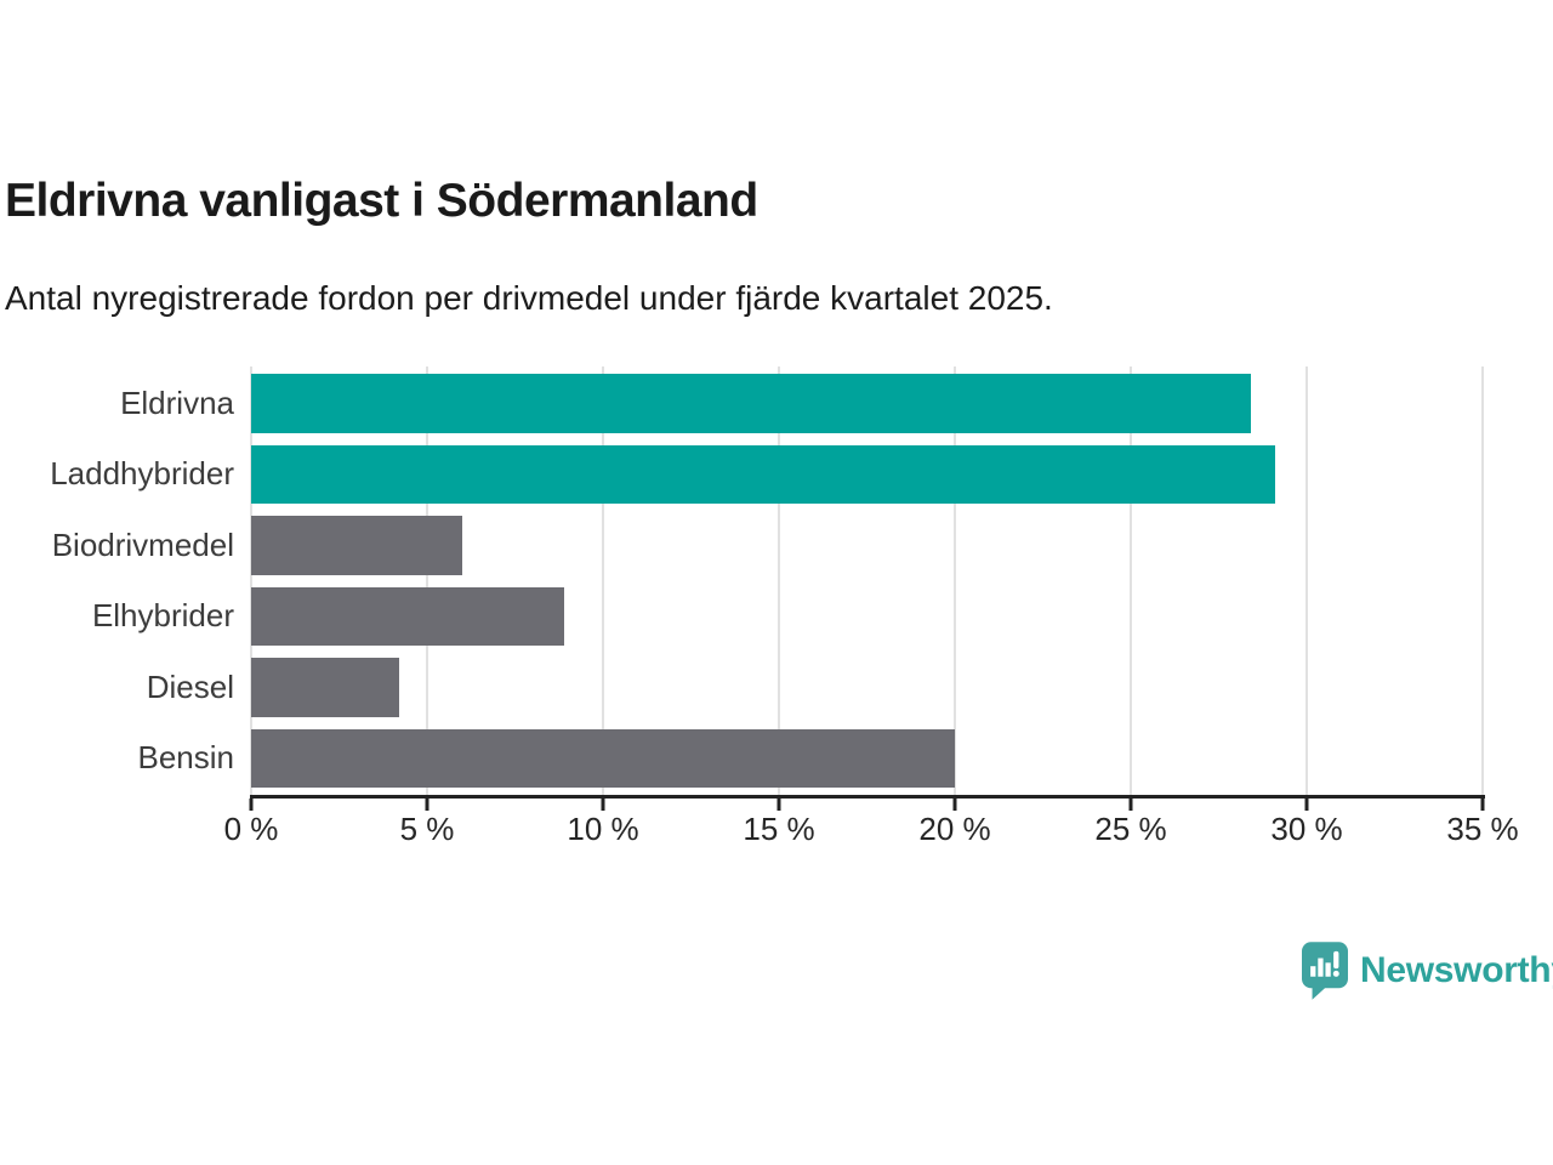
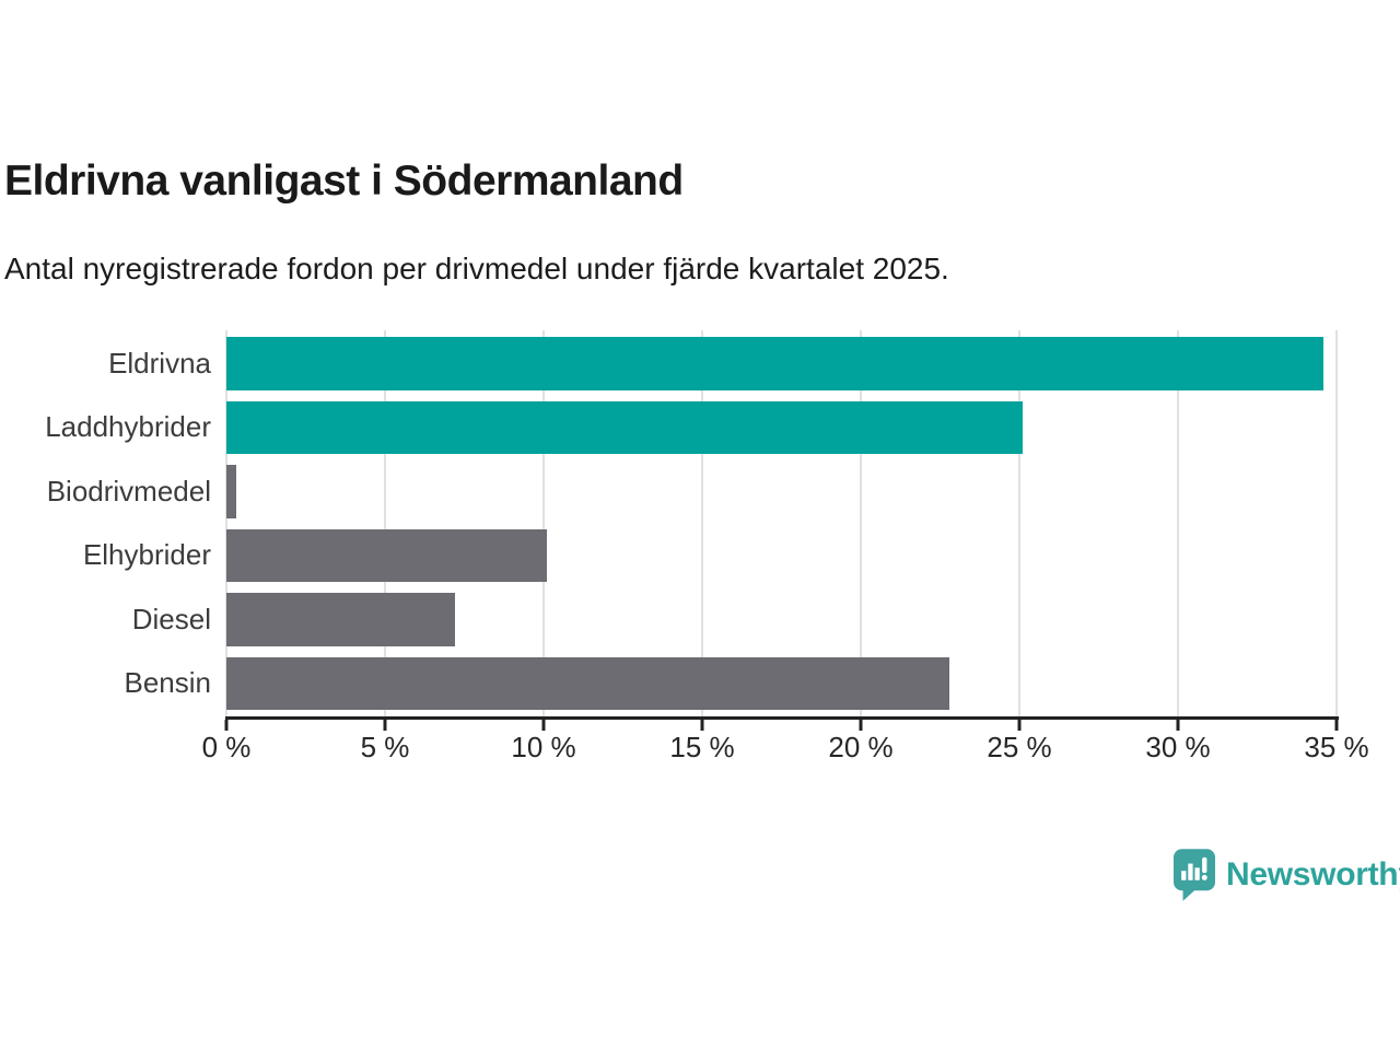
Eldrivna: 28.4% -> 34.6%
Laddhybrider: 29.1% -> 25.1%
Biodrivmedel: 6.0% -> 0.3%
Elhybrider: 8.9% -> 10.1%
Diesel: 4.2% -> 7.2%
Bensin: 20.0% -> 22.8%
